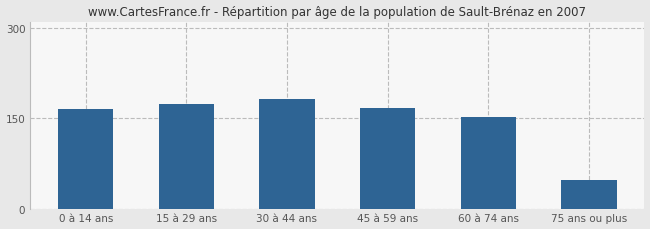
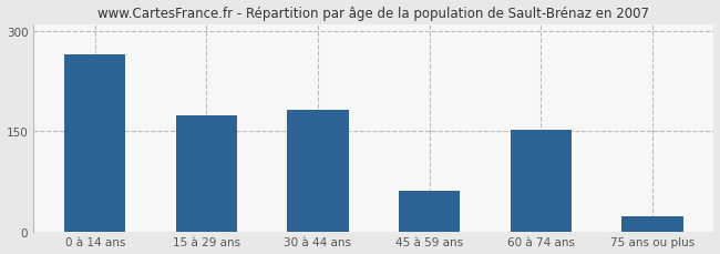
0 à 14 ans: 165 -> 264
45 à 59 ans: 166 -> 60
75 ans ou plus: 48 -> 22
